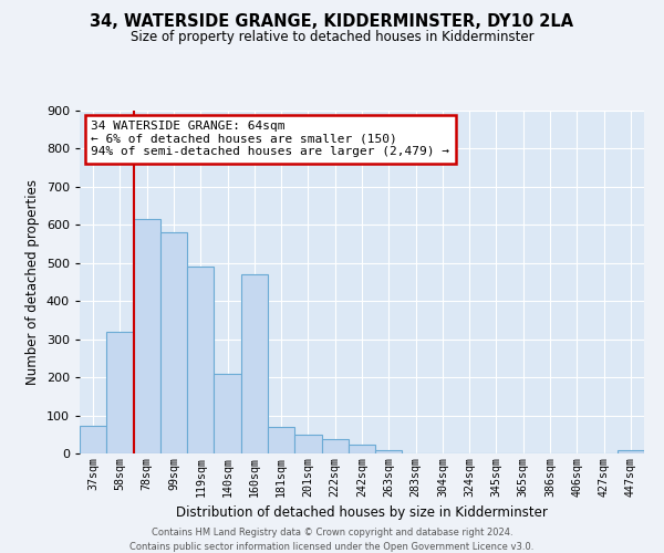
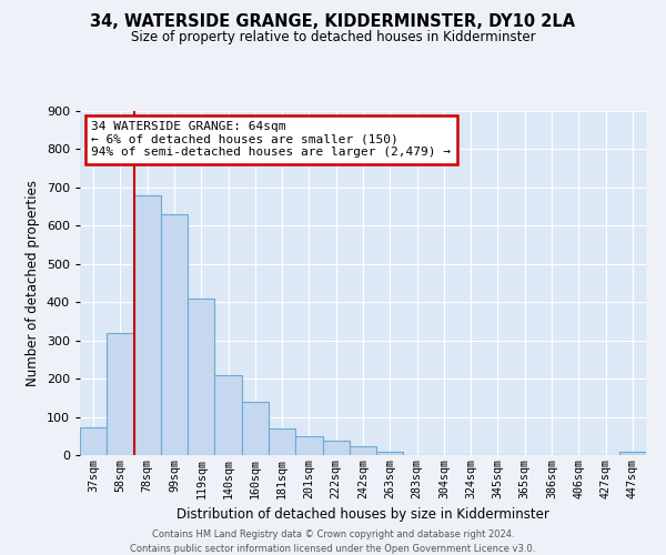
78sqm: 615 -> 680
99sqm: 580 -> 630
119sqm: 490 -> 410
160sqm: 470 -> 140
